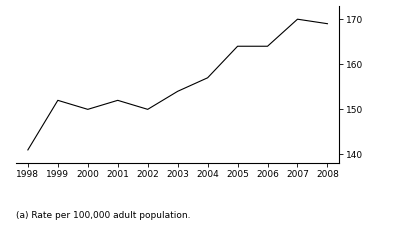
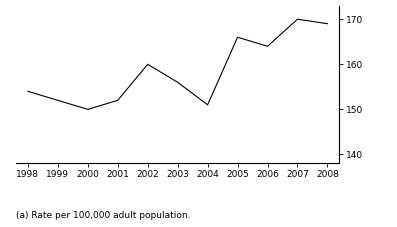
1998: 141 -> 154
2002: 150 -> 160
2003: 154 -> 156
2004: 157 -> 151
2005: 164 -> 166
